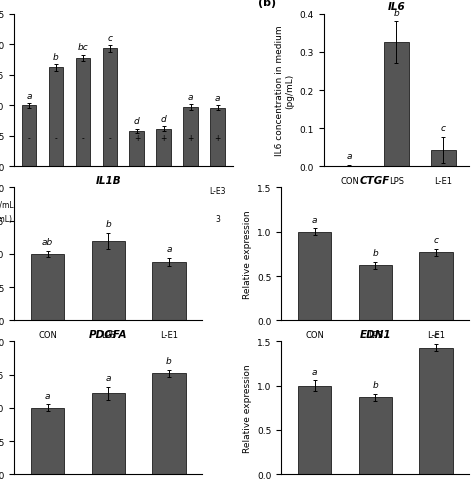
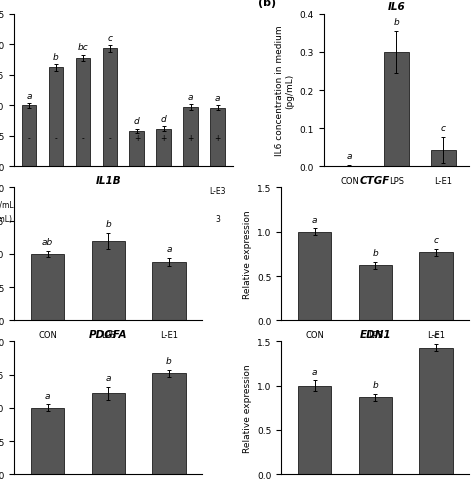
IL6/LPS: 0.325 -> 0.300
